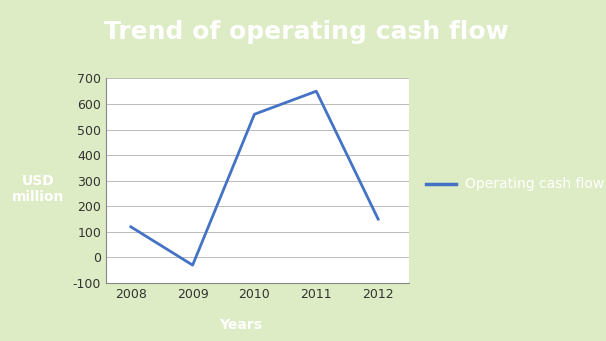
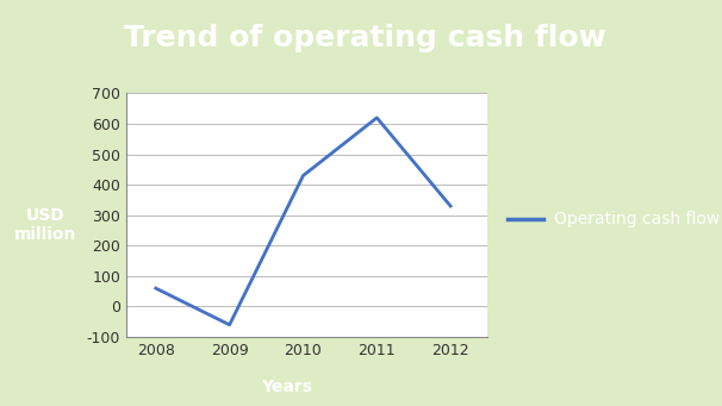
2008: 120 -> 60
2009: -30 -> -60
2010: 560 -> 430
2011: 650 -> 620
2012: 150 -> 330
